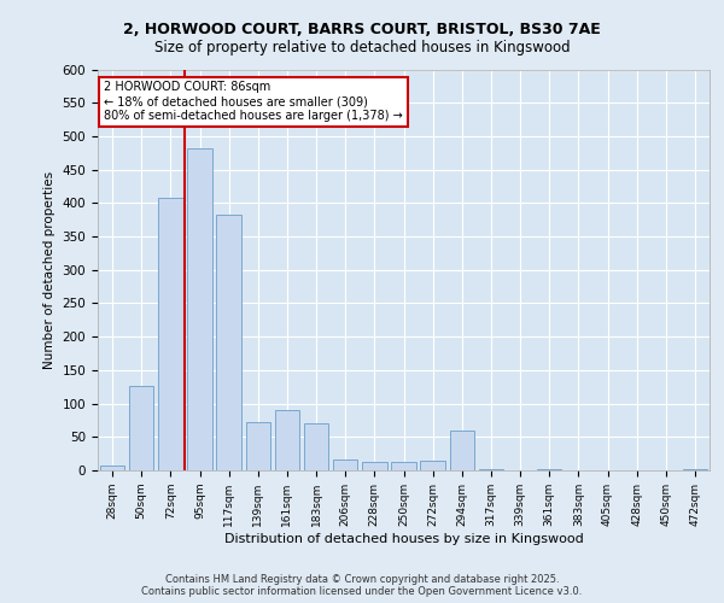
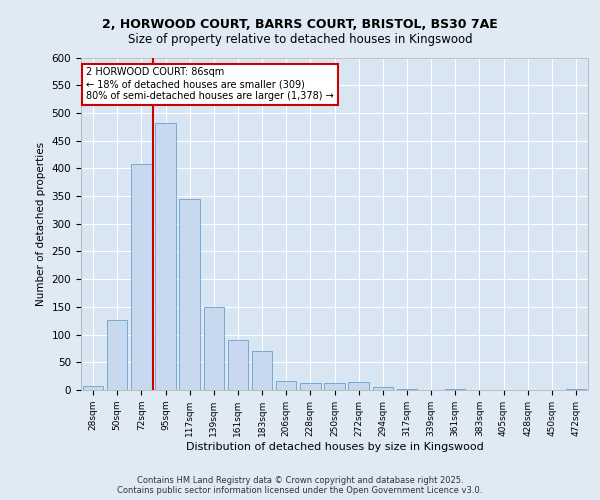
117sqm: 382 -> 344
139sqm: 72 -> 150
294sqm: 60 -> 5
